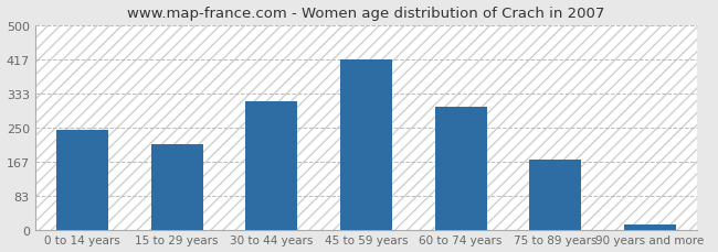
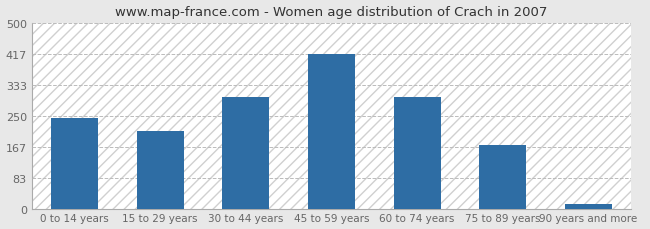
30 to 44 years: 315 -> 300
